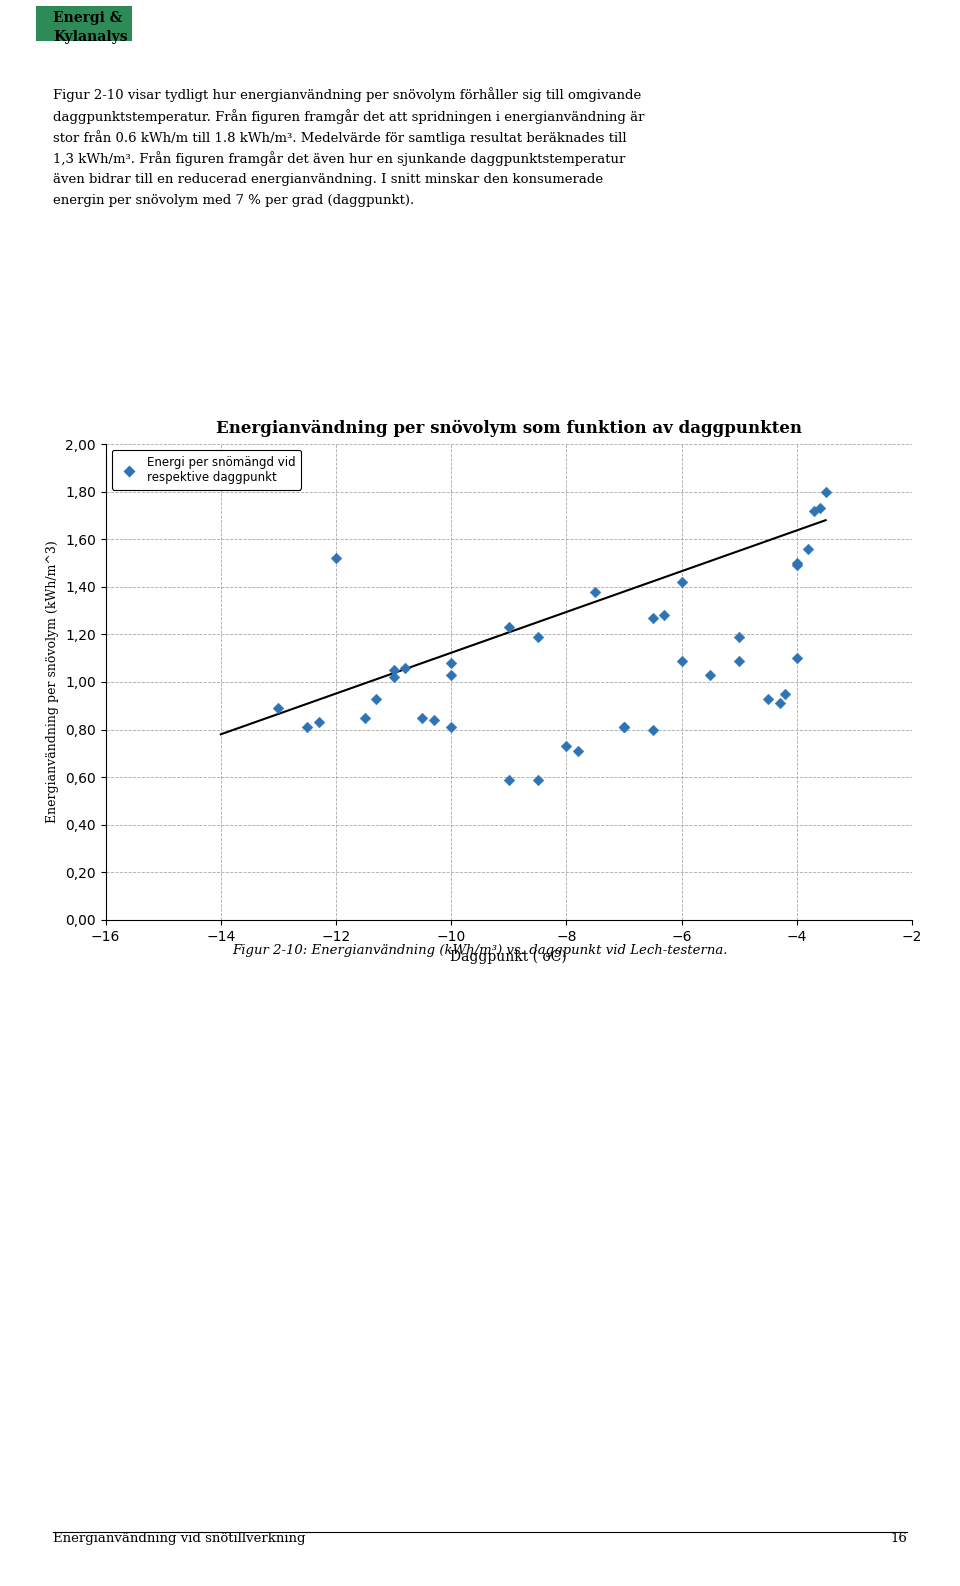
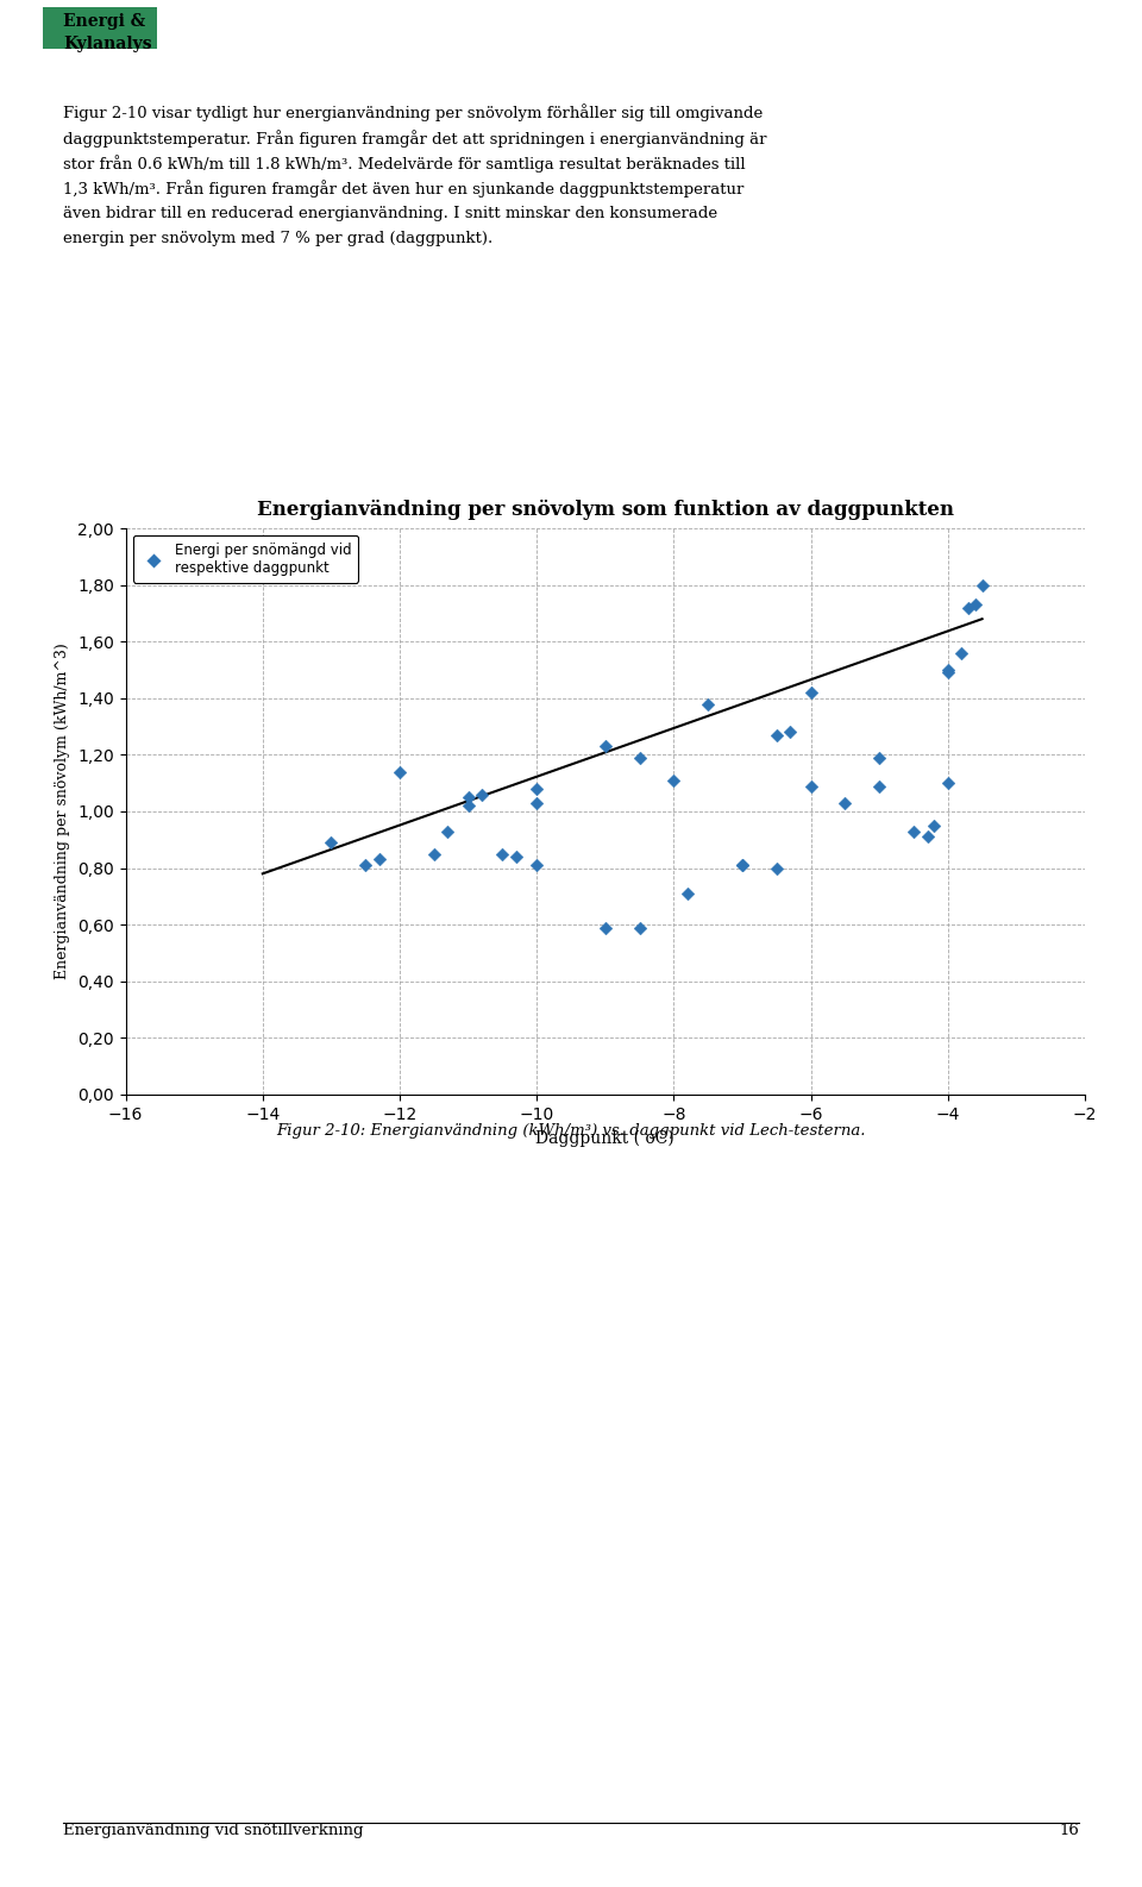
−12: 1,52 -> 1,14
−8: 0,73 -> 1,11
